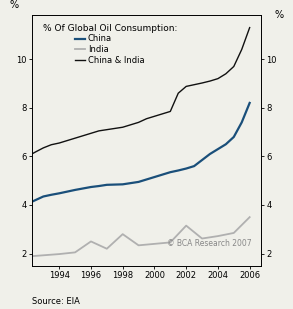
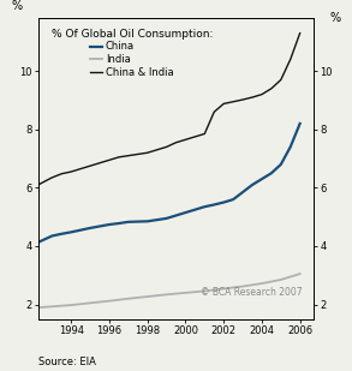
India/1996: 2.50 -> 2.12
India/1998: 2.80 -> 2.27
India/2002: 3.15 -> 2.54
India/2006: 3.50 -> 3.05
